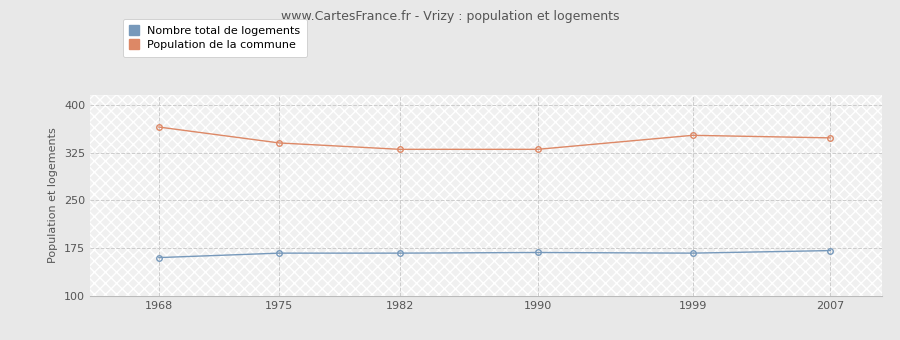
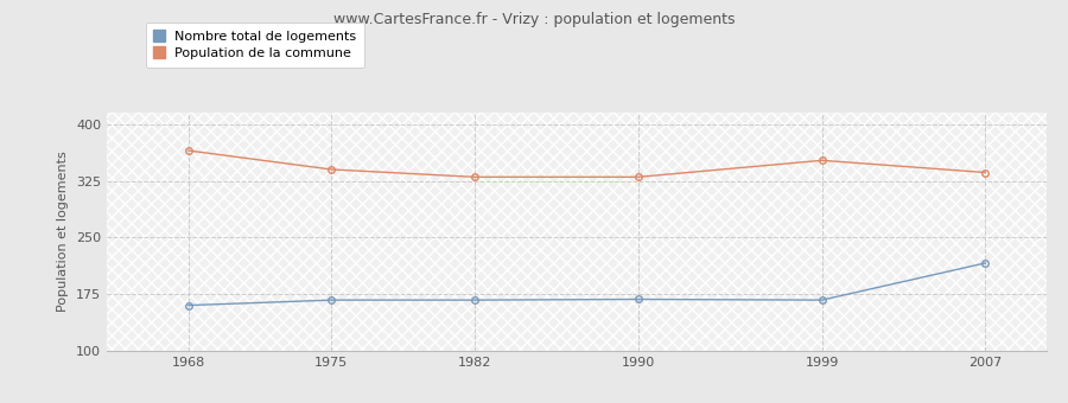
Nombre total de logements/2007: 171 -> 216
Population de la commune/2007: 348 -> 336
